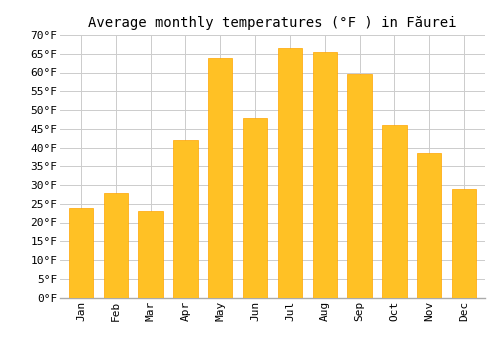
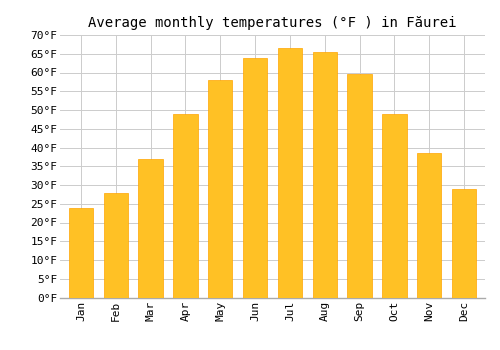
Mar: 23.0°F -> 37.0°F
Apr: 42.0°F -> 49.0°F
May: 64.0°F -> 58.0°F
Jun: 48.0°F -> 64.0°F
Oct: 46.0°F -> 49.0°F
